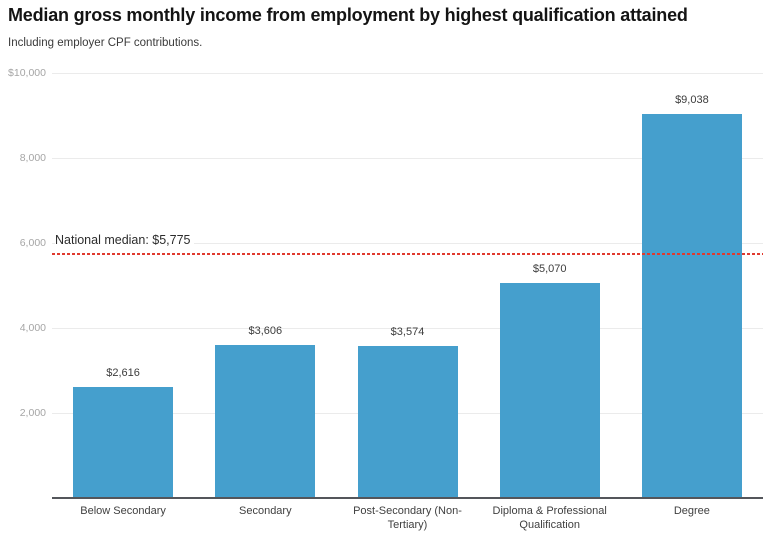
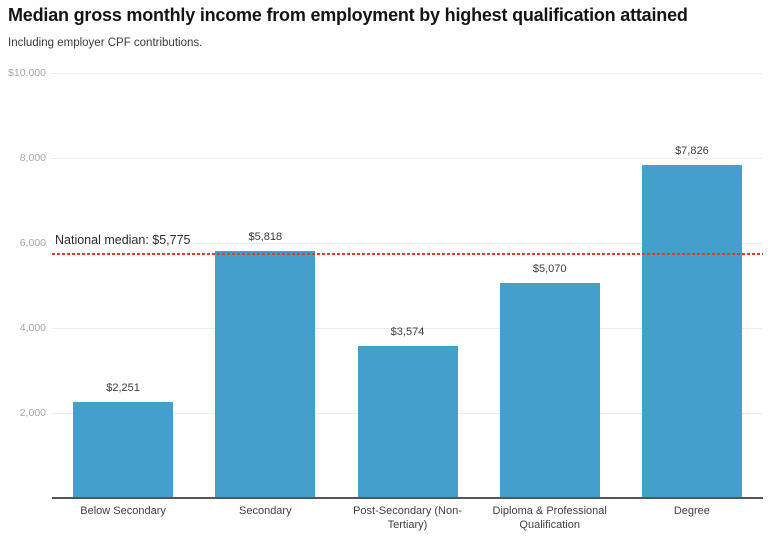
Below Secondary: $2,616 -> $2,251
Secondary: $3,606 -> $5,818
Degree: $9,038 -> $7,826
